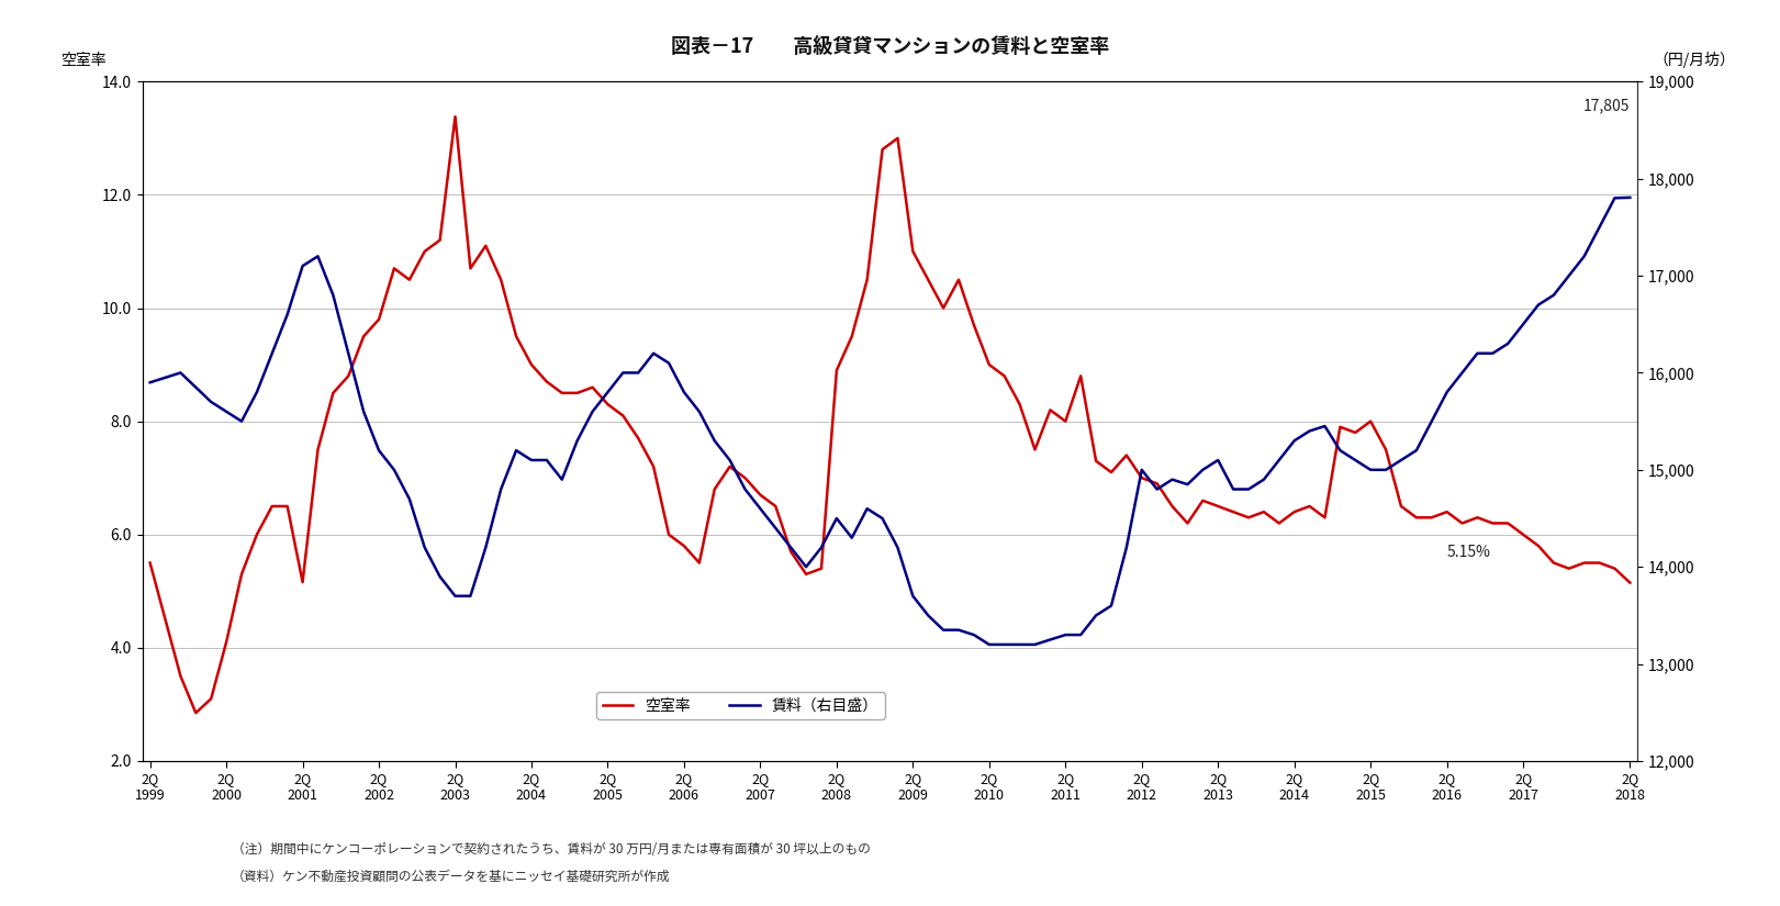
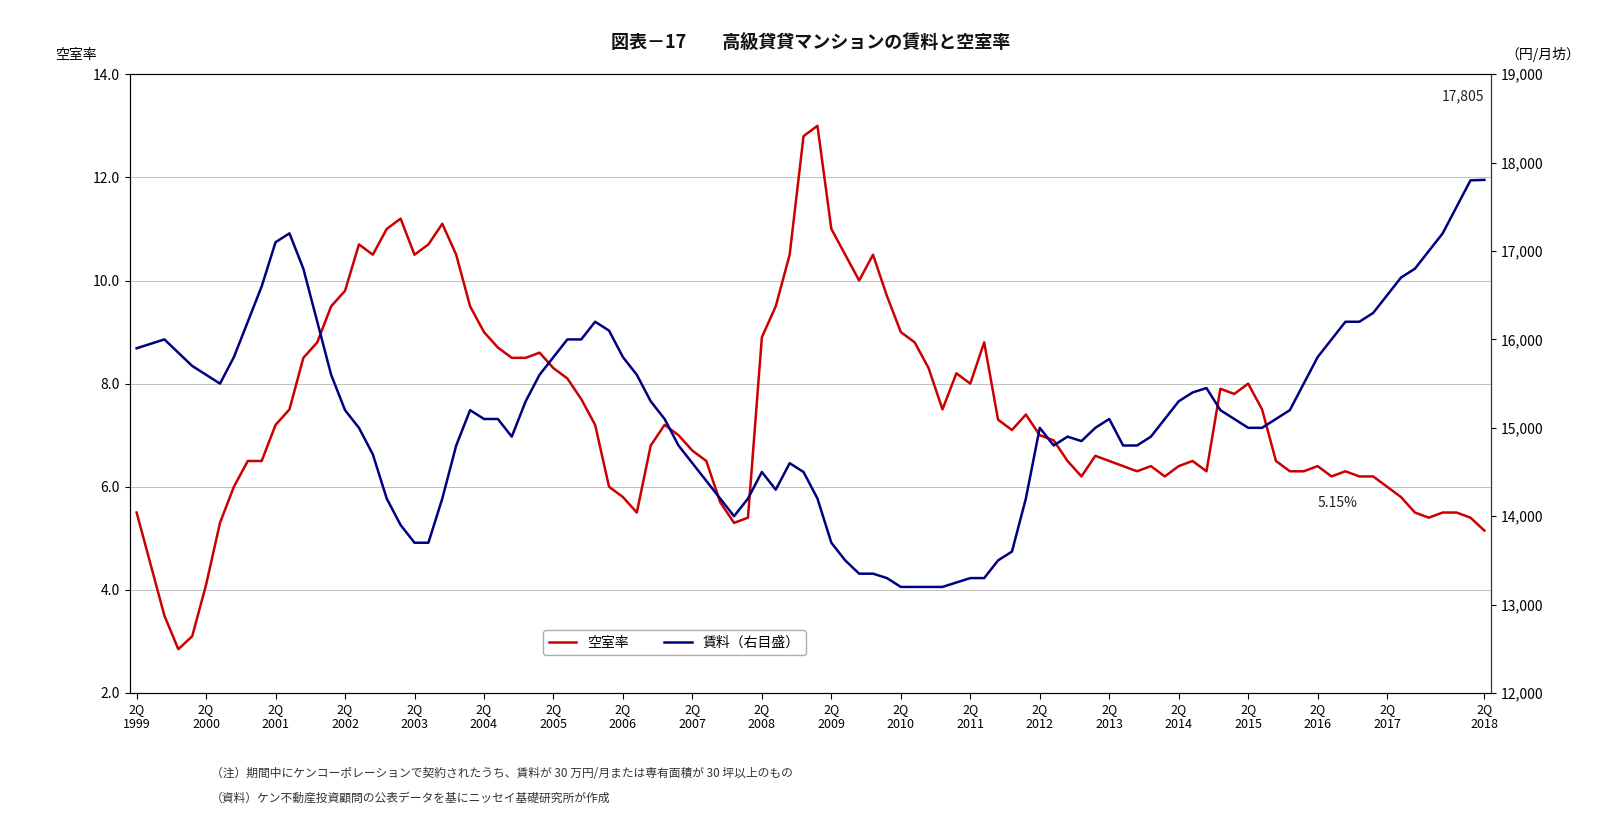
空室率/2Q 2001: 5.16 -> 7.20
空室率/2Q 2003: 13.38 -> 10.50
